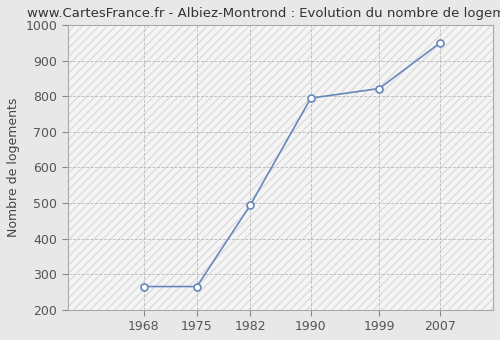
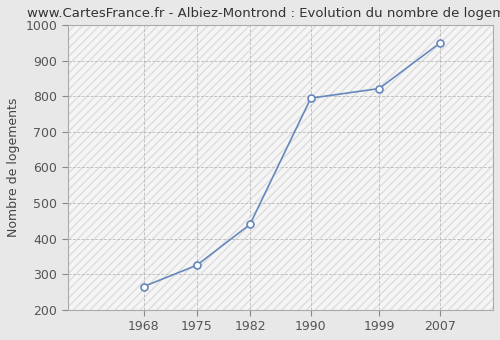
1975: 265 -> 325
1982: 493 -> 440
